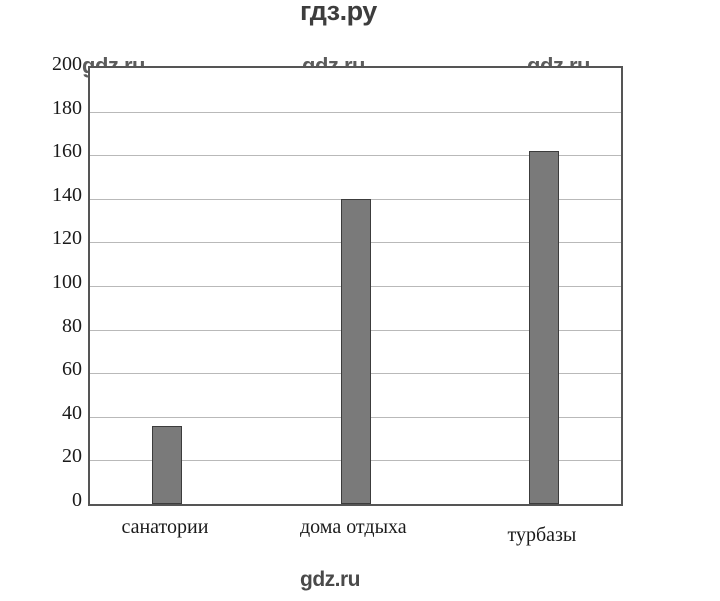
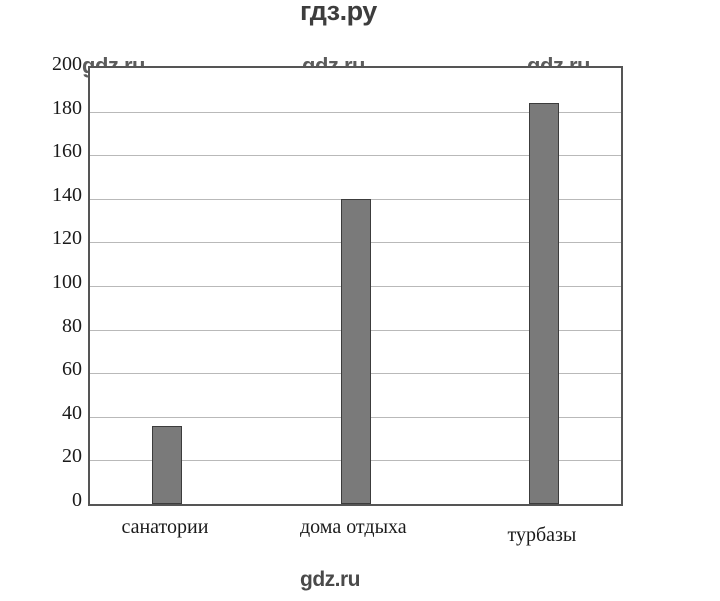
турбазы: 162 -> 184
